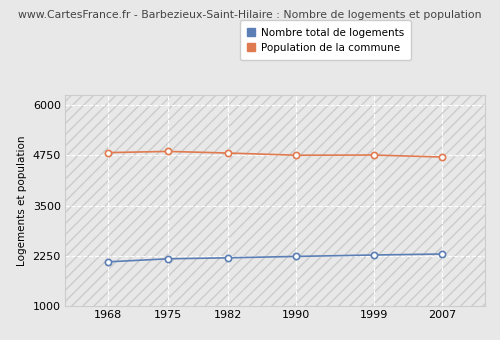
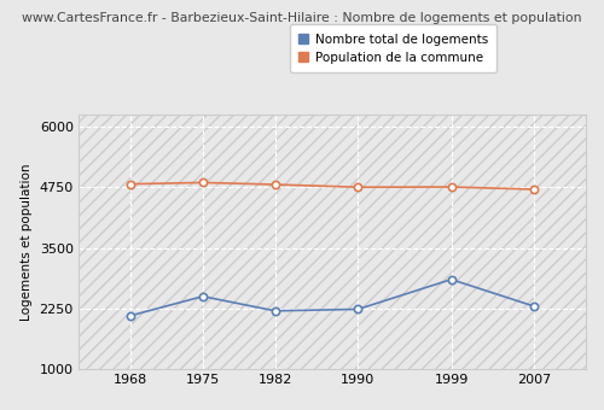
Nombre total de logements/1975: 2180 -> 2500
Nombre total de logements/1999: 2270 -> 2850
